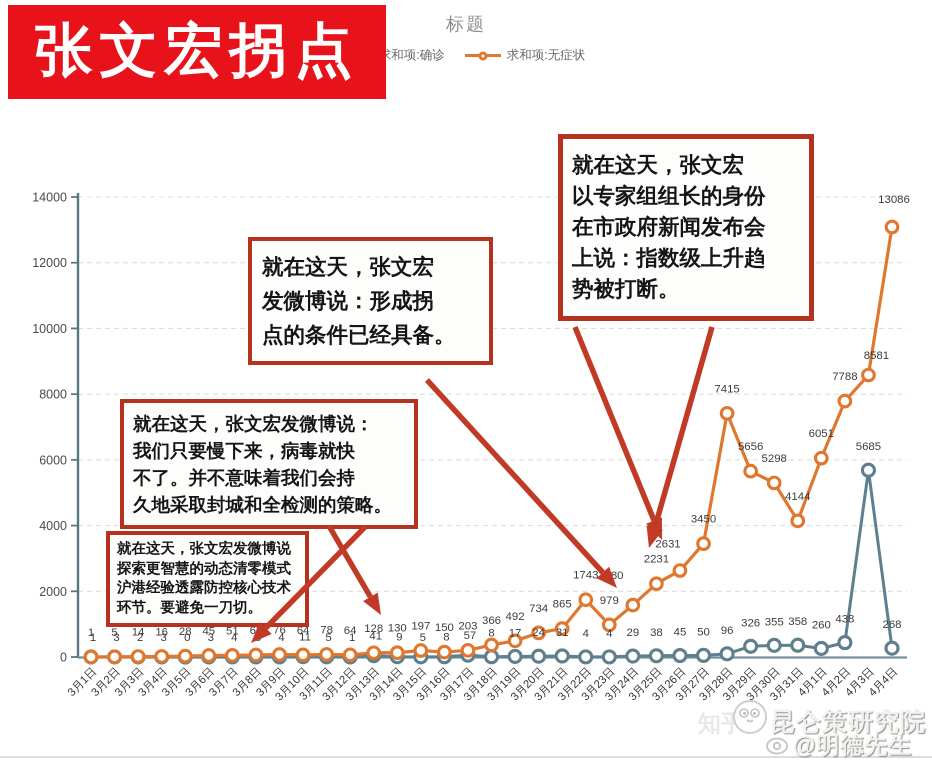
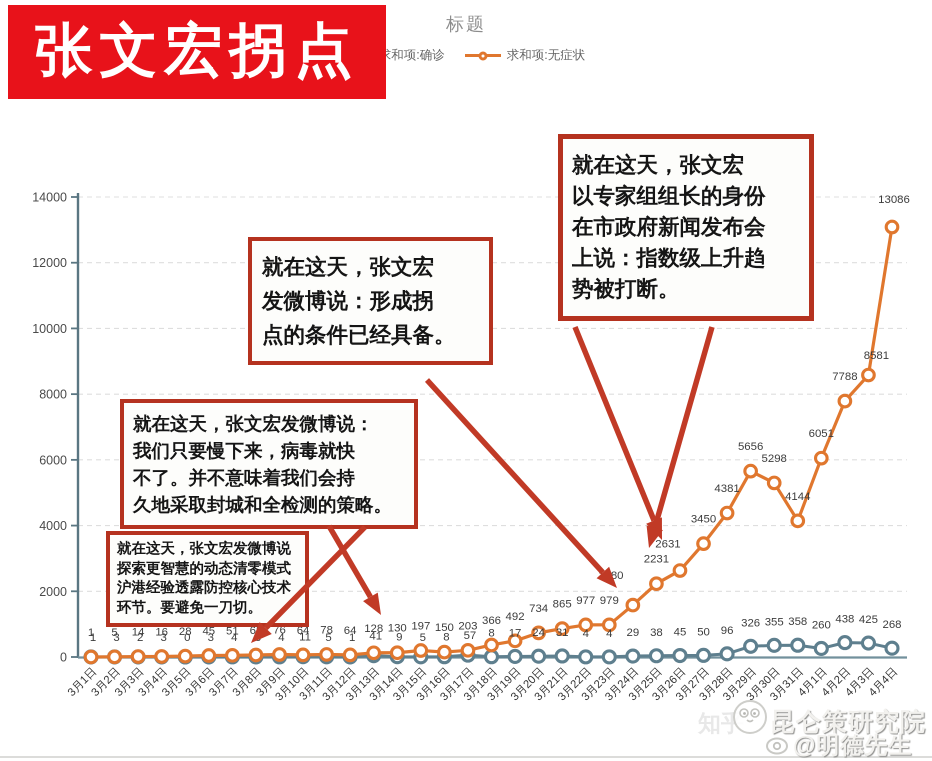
求和项:无症状/3月22日: 1743 -> 977
求和项:无症状/3月28日: 7415 -> 4381
求和项:确诊/4月3日: 5685 -> 425
